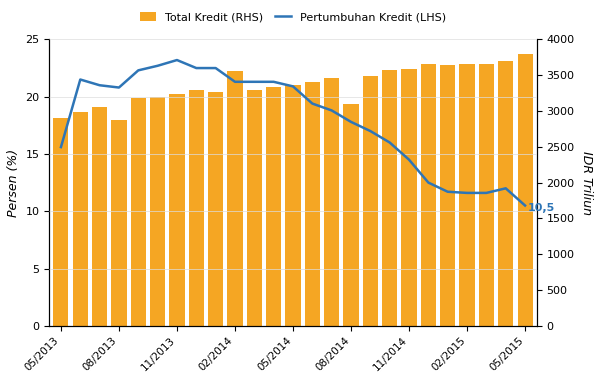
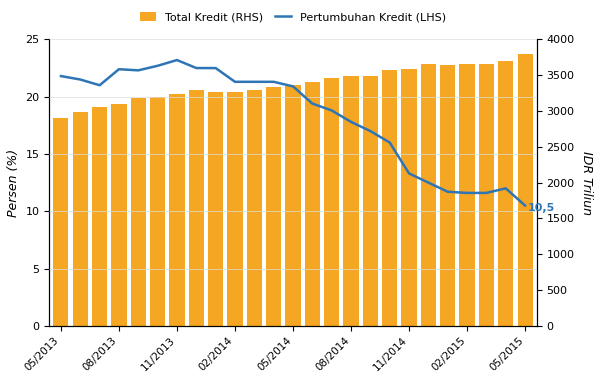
Pertumbuhan Kredit (LHS)/05/2013: 15.6 -> 21.8
Total Kredit (RHS)/08/2013: 2880 -> 3100
Pertumbuhan Kredit (LHS)/08/2013: 20.8 -> 22.4
Total Kredit (RHS)/02/2014: 3560 -> 3270
Total Kredit (RHS)/08/2014: 3100 -> 3490
Pertumbuhan Kredit (LHS)/11/2014: 14.5 -> 13.3
